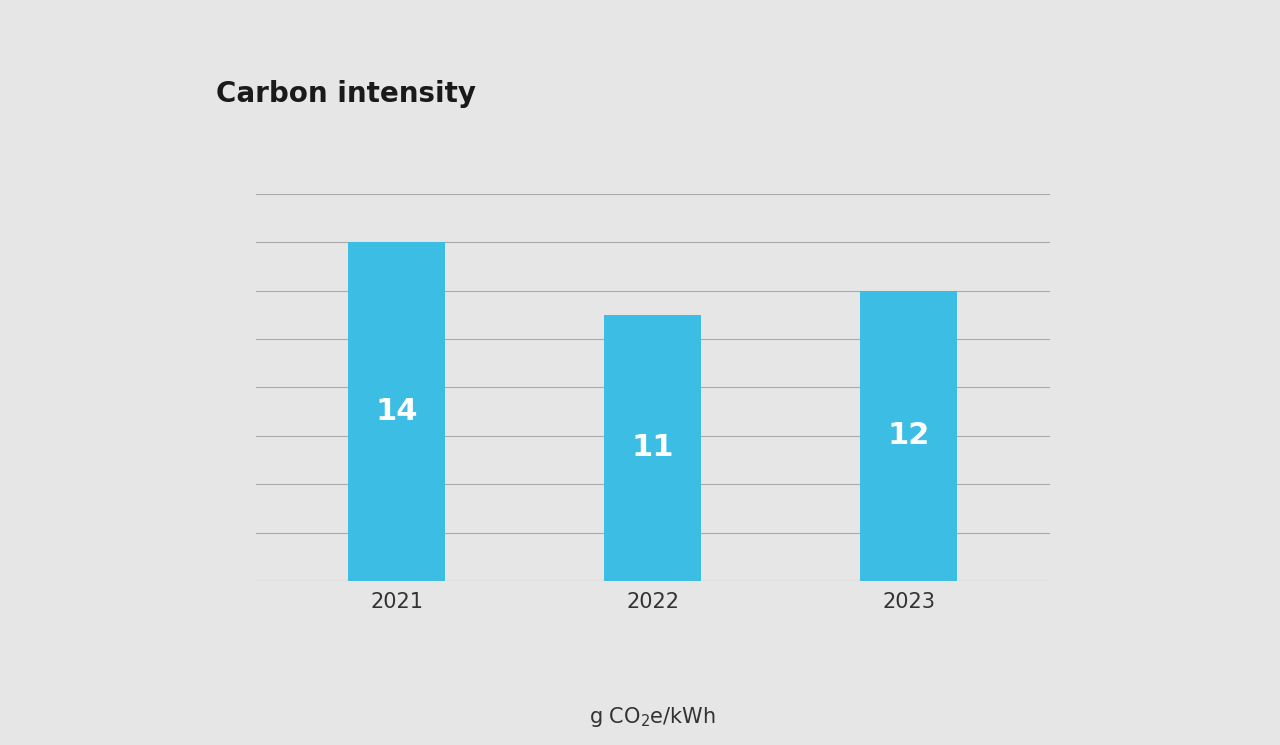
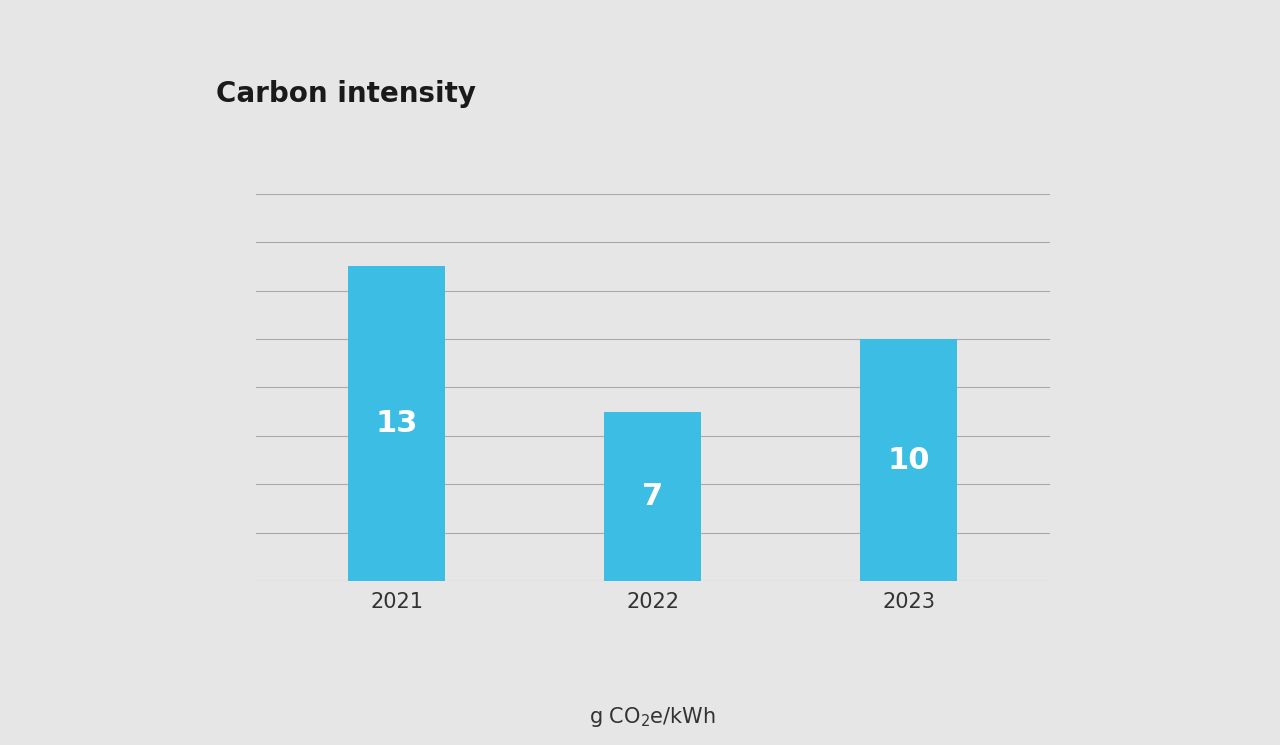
2021: 14 -> 13
2022: 11 -> 7
2023: 12 -> 10
